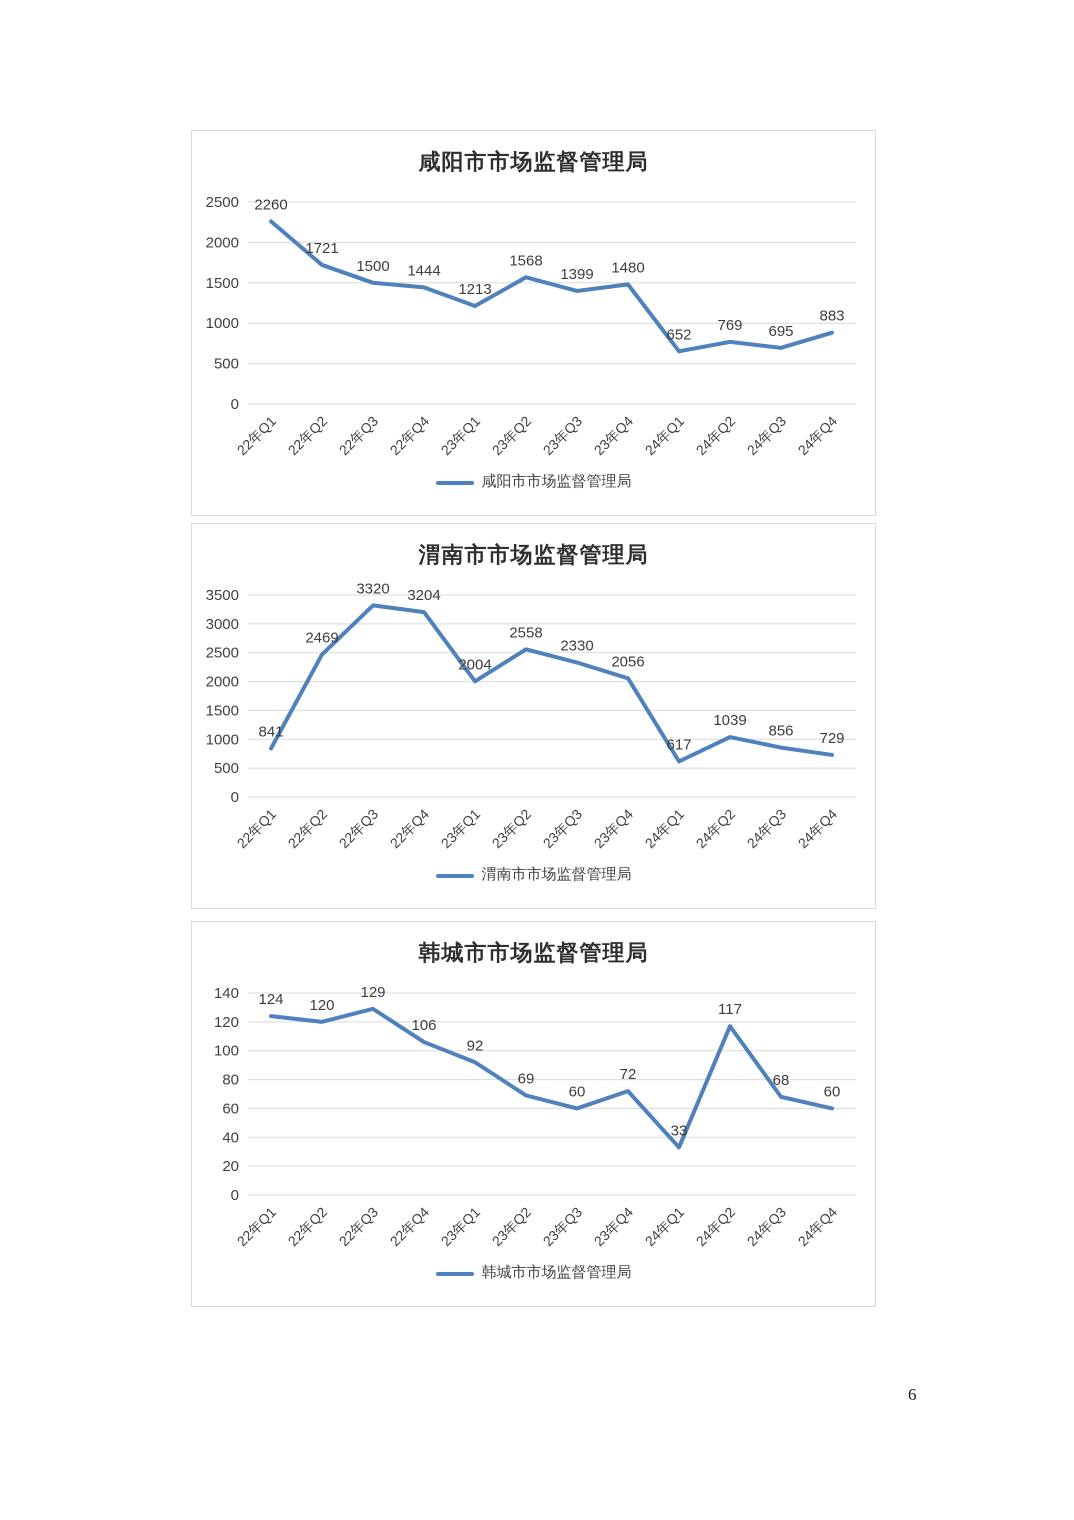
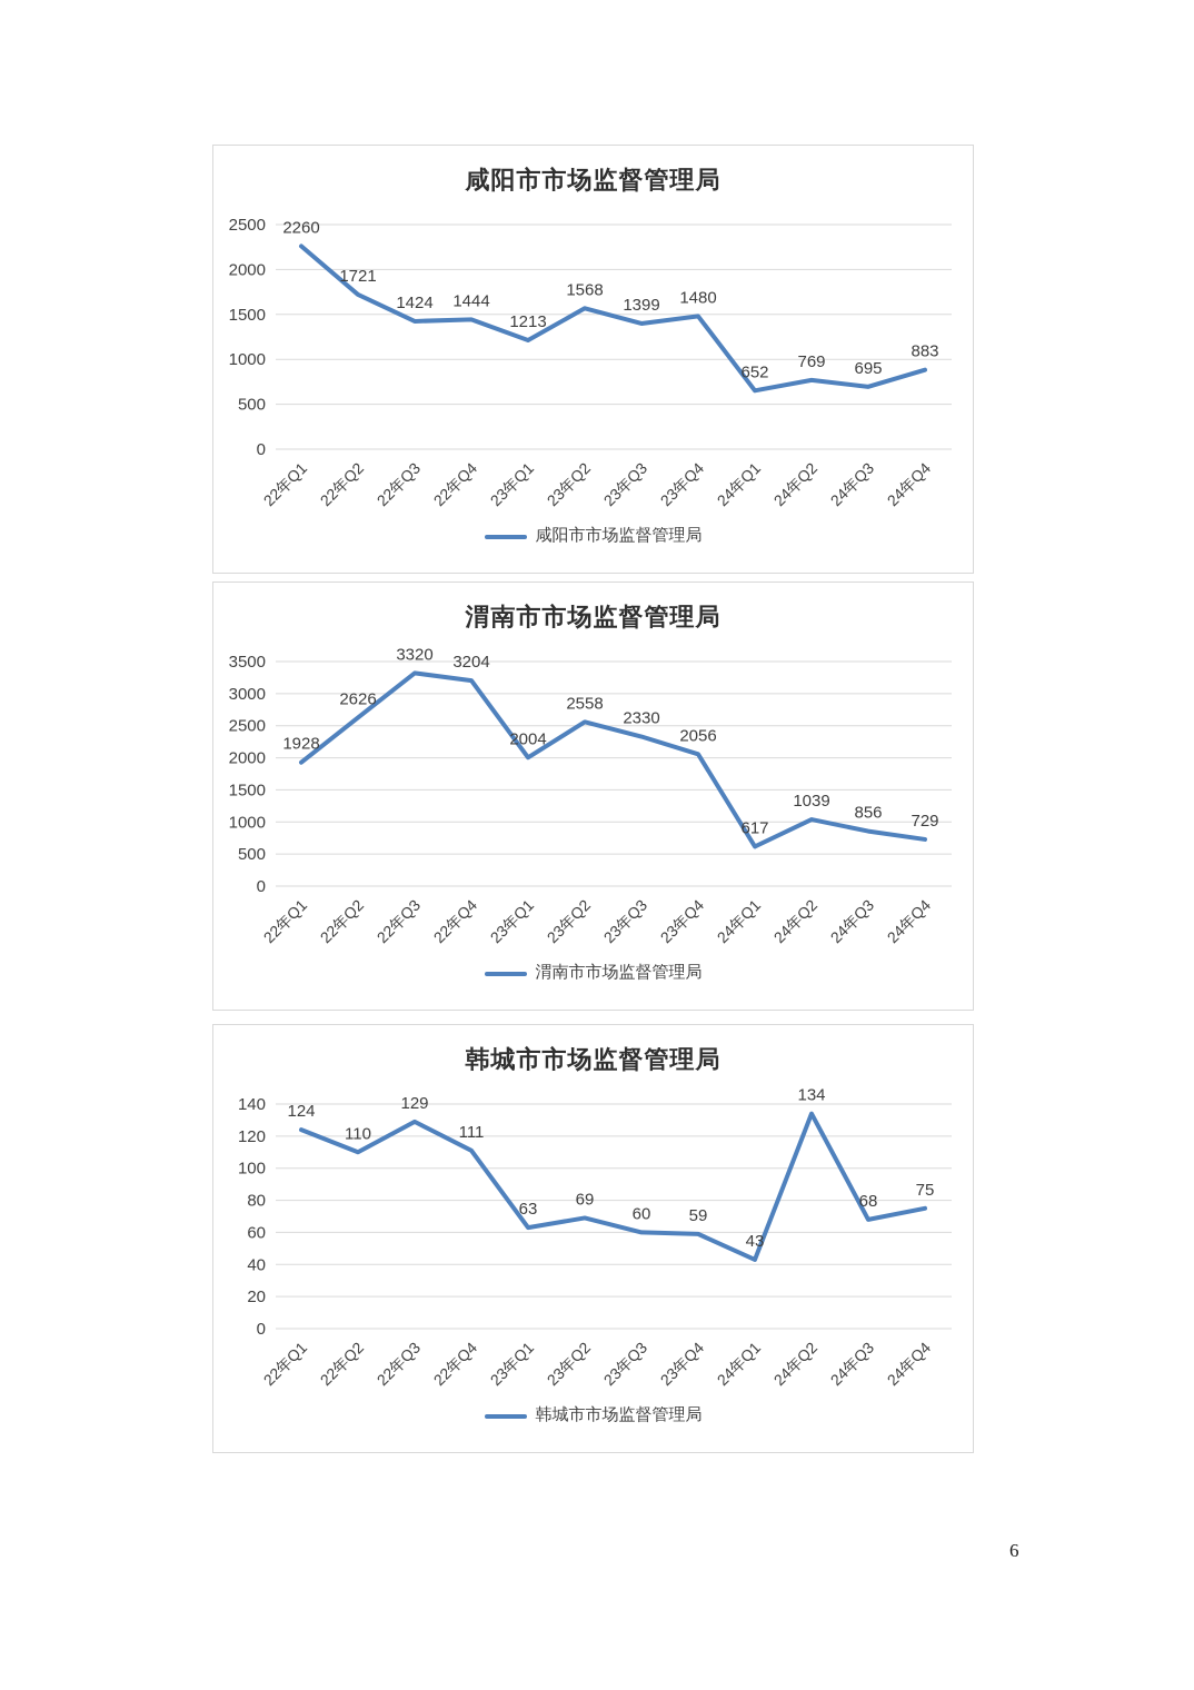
咸阳市市场监督管理局/22年Q3: 1500 -> 1424
渭南市市场监督管理局/22年Q1: 841 -> 1928
渭南市市场监督管理局/22年Q2: 2469 -> 2626
韩城市市场监督管理局/22年Q2: 120 -> 110
韩城市市场监督管理局/22年Q4: 106 -> 111
韩城市市场监督管理局/23年Q1: 92 -> 63
韩城市市场监督管理局/23年Q4: 72 -> 59
韩城市市场监督管理局/24年Q1: 33 -> 43
韩城市市场监督管理局/24年Q2: 117 -> 134
韩城市市场监督管理局/24年Q4: 60 -> 75
